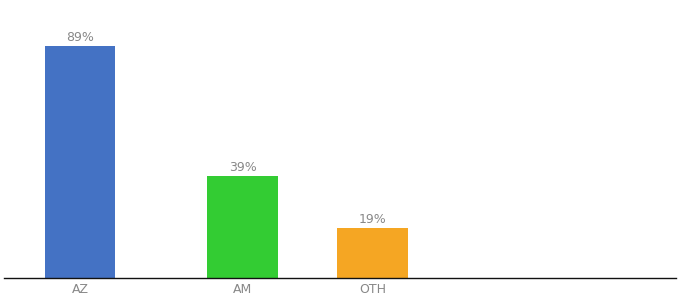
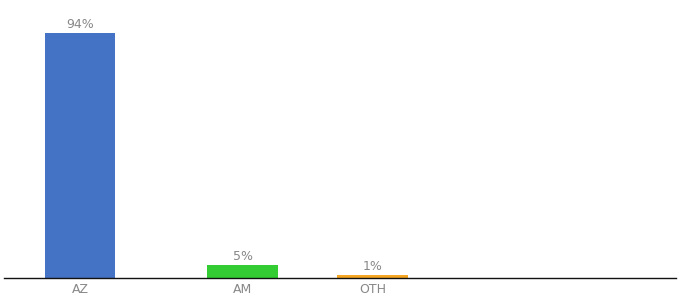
AZ: 89% -> 94%
AM: 39% -> 5%
OTH: 19% -> 1%
